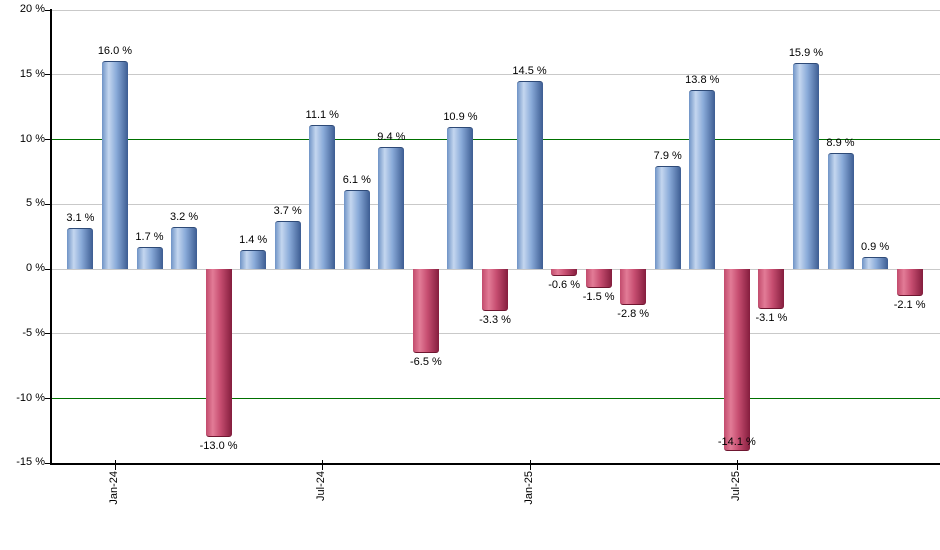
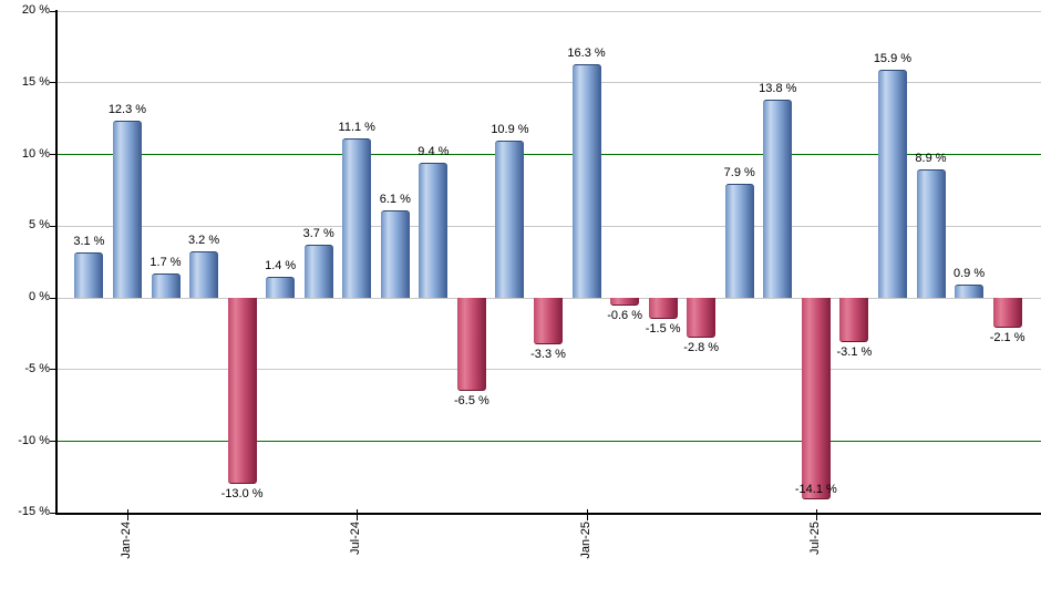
Jan-24: 16.0 -> 12.3
Jan-25: 14.5 -> 16.3
